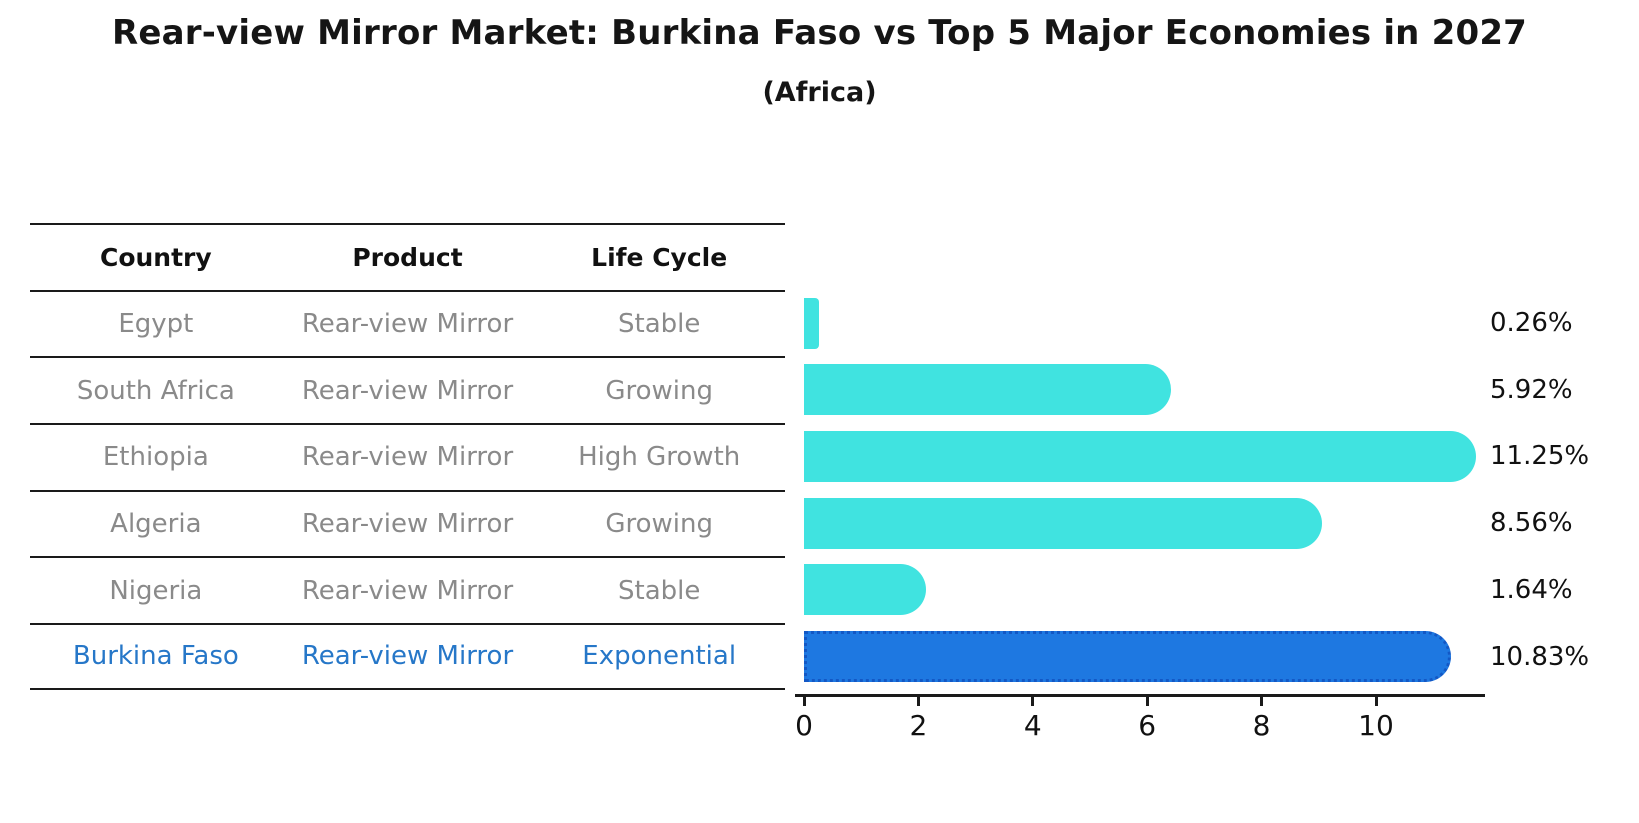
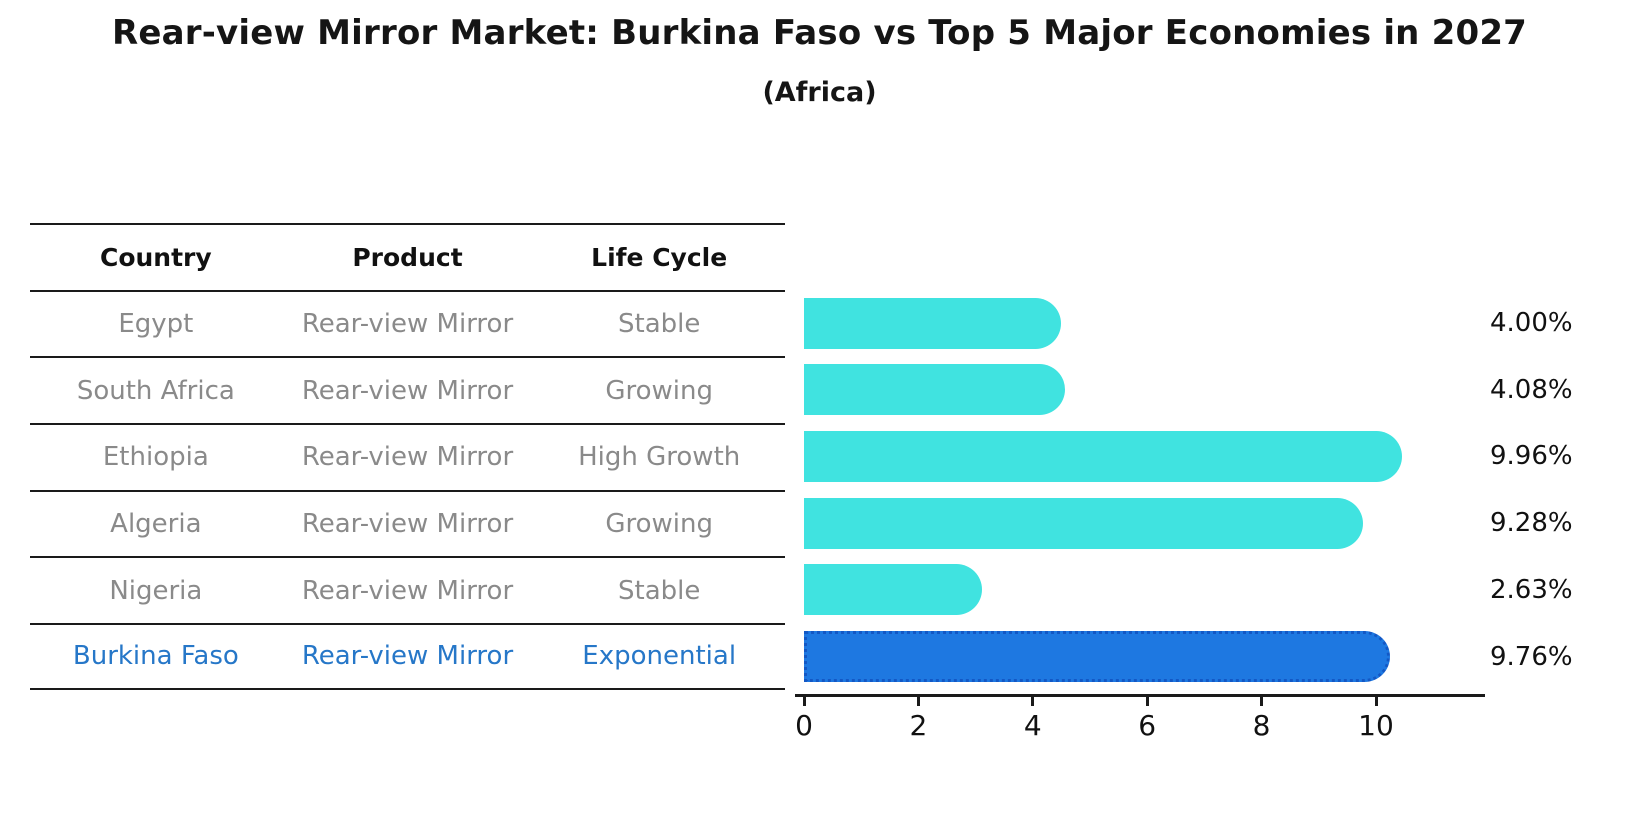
Egypt: 0.26% -> 4.00%
South Africa: 5.92% -> 4.08%
Ethiopia: 11.25% -> 9.96%
Algeria: 8.56% -> 9.28%
Nigeria: 1.64% -> 2.63%
Burkina Faso: 10.83% -> 9.76%
